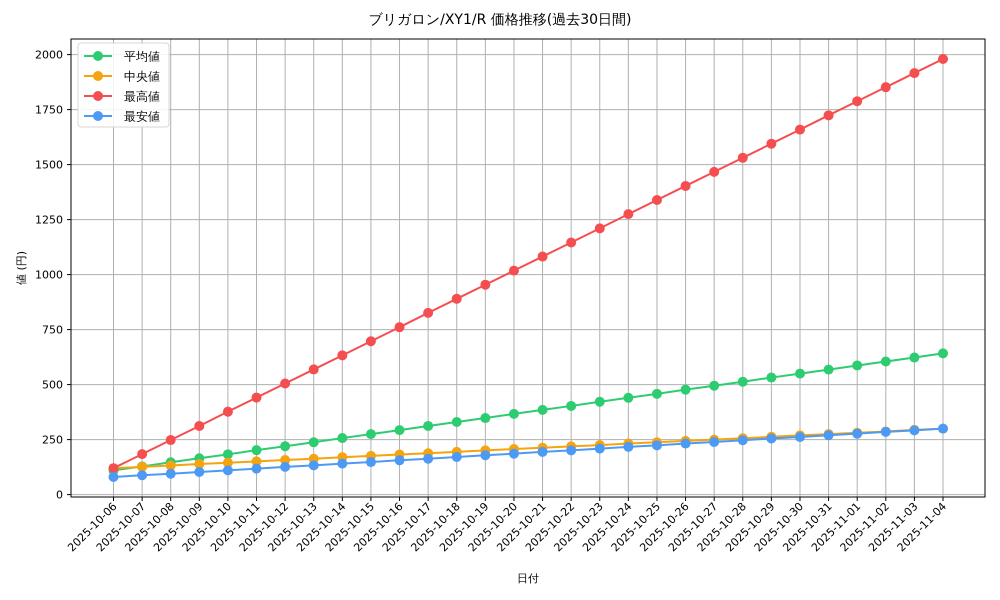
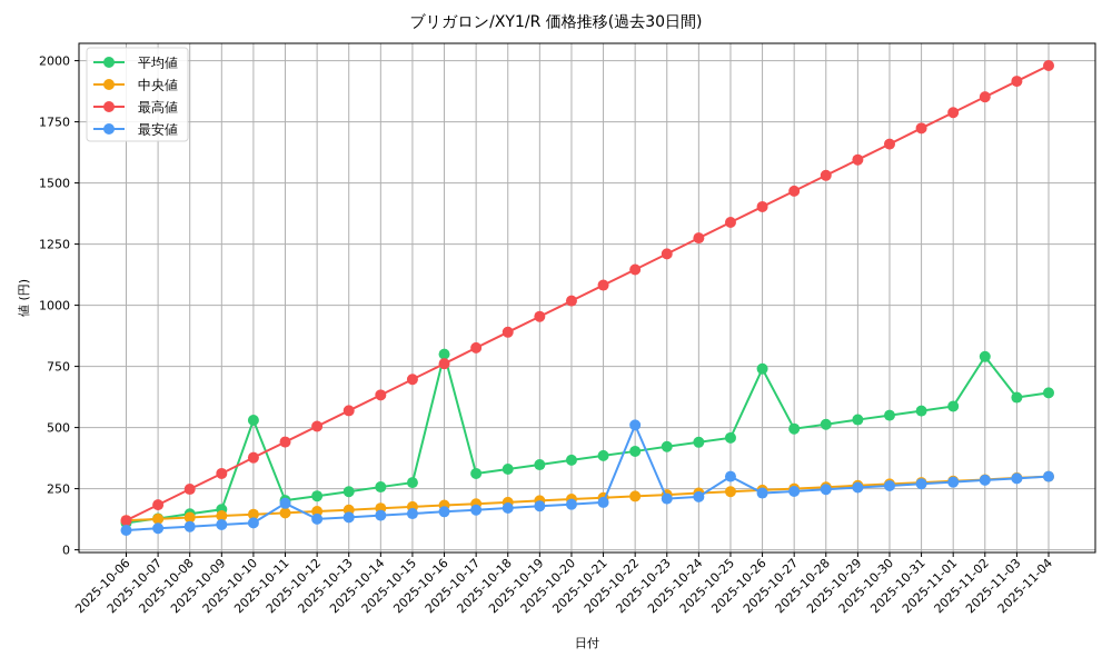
平均値/2025-10-10: 180 -> 530
最安値/2025-10-11: 120 -> 190
平均値/2025-10-16: 290 -> 800
最安値/2025-10-22: 200 -> 510
最安値/2025-10-25: 220 -> 300
平均値/2025-10-26: 480 -> 740
平均値/2025-11-02: 600 -> 790
